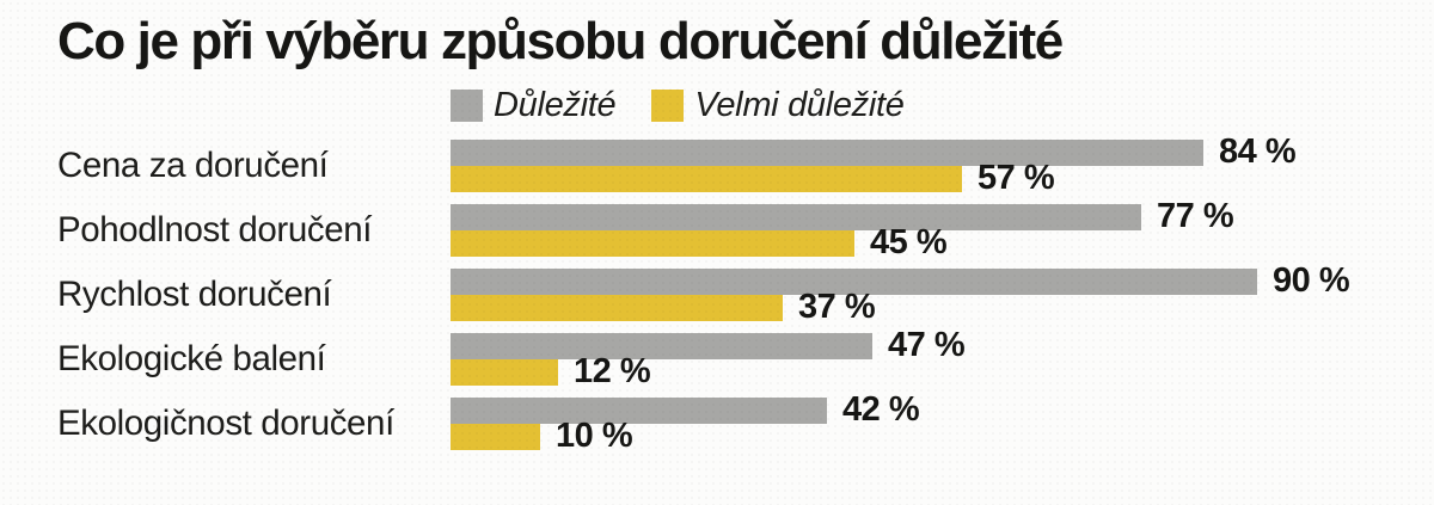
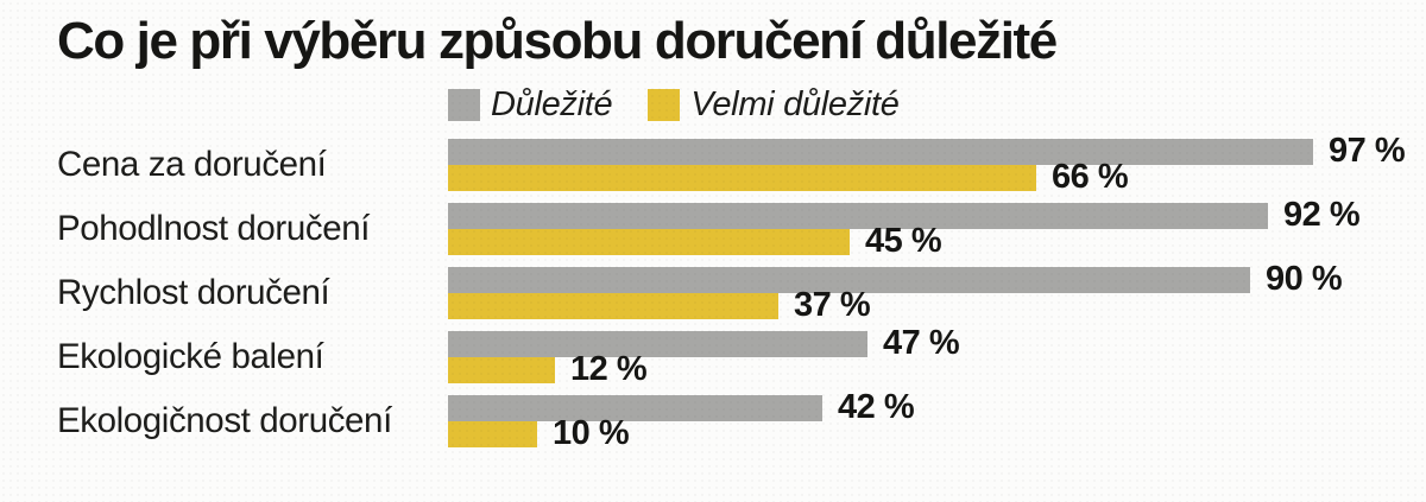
Důležité/Cena za doručení: 84 -> 97
Velmi důležité/Cena za doručení: 57 -> 66
Důležité/Pohodlnost doručení: 77 -> 92
